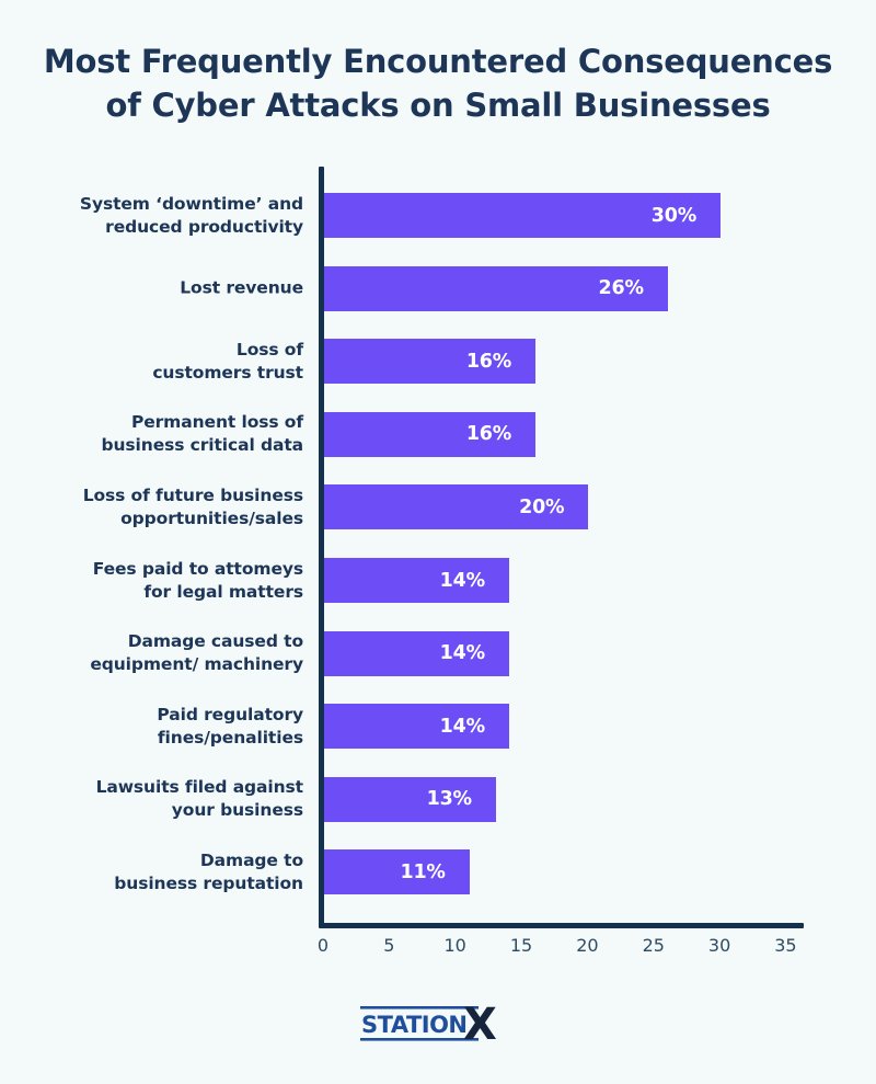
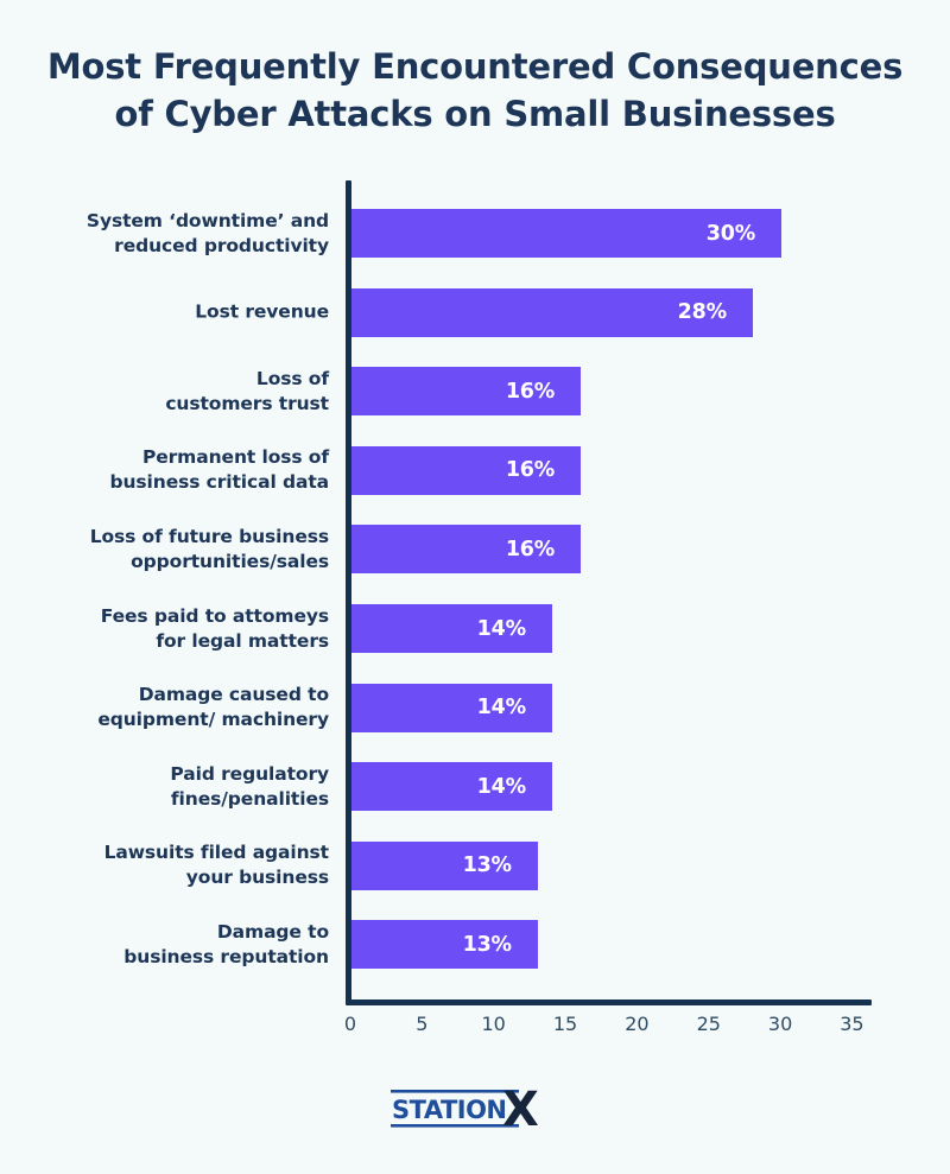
Lost revenue: 26% -> 28%
Loss of future business opportunities/sales: 20% -> 16%
Damage to business reputation: 11% -> 13%
